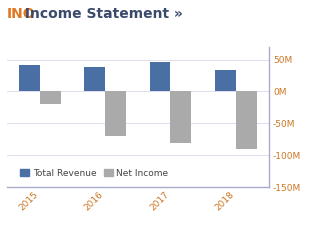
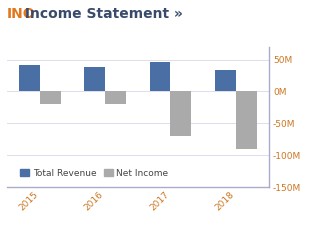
Net Income/2016: -70M -> -20M
Net Income/2017: -80M -> -70M
